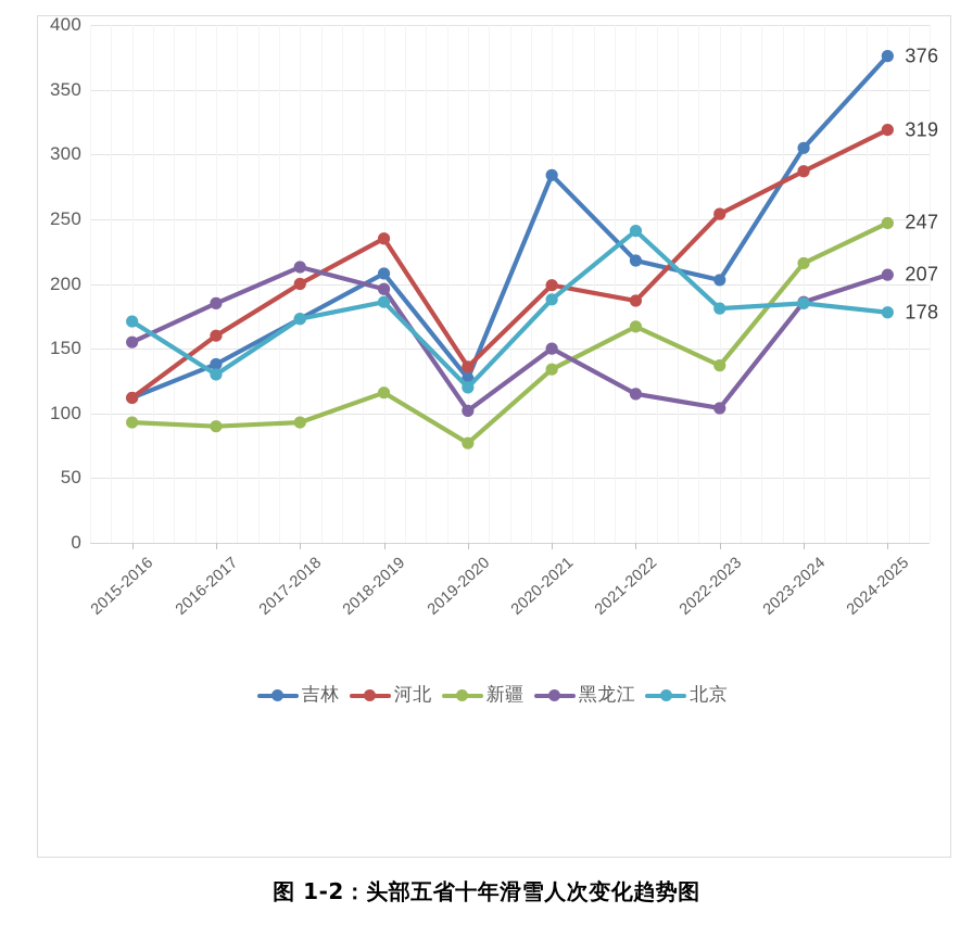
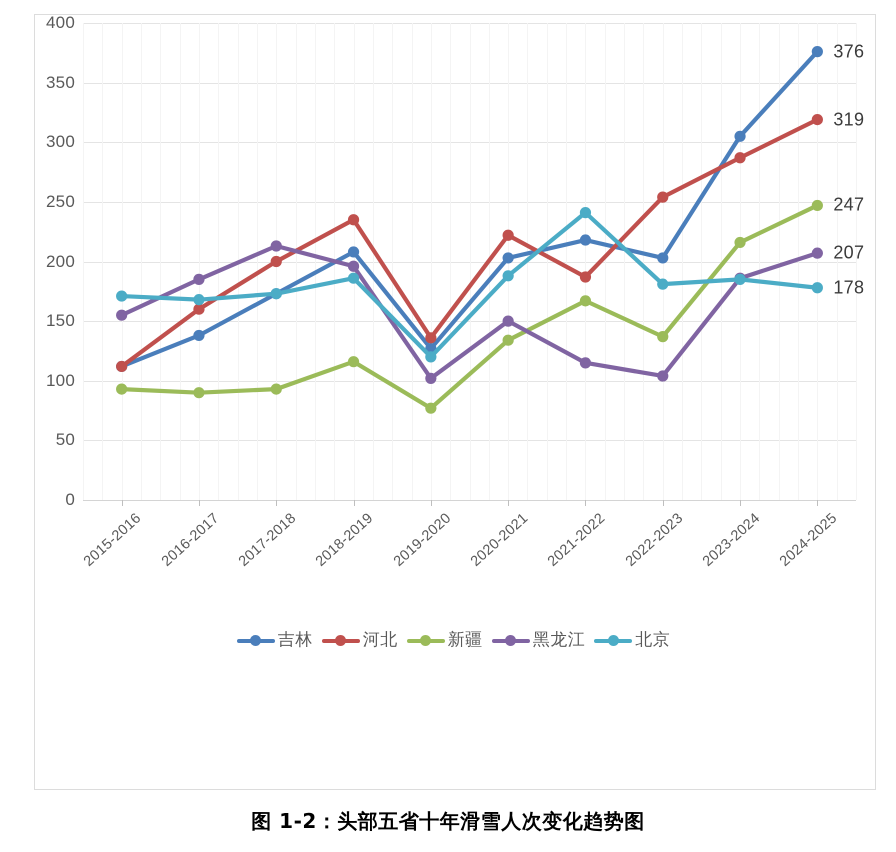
北京/2016-2017: 130 -> 168
吉林/2020-2021: 284 -> 203
河北/2020-2021: 199 -> 222
